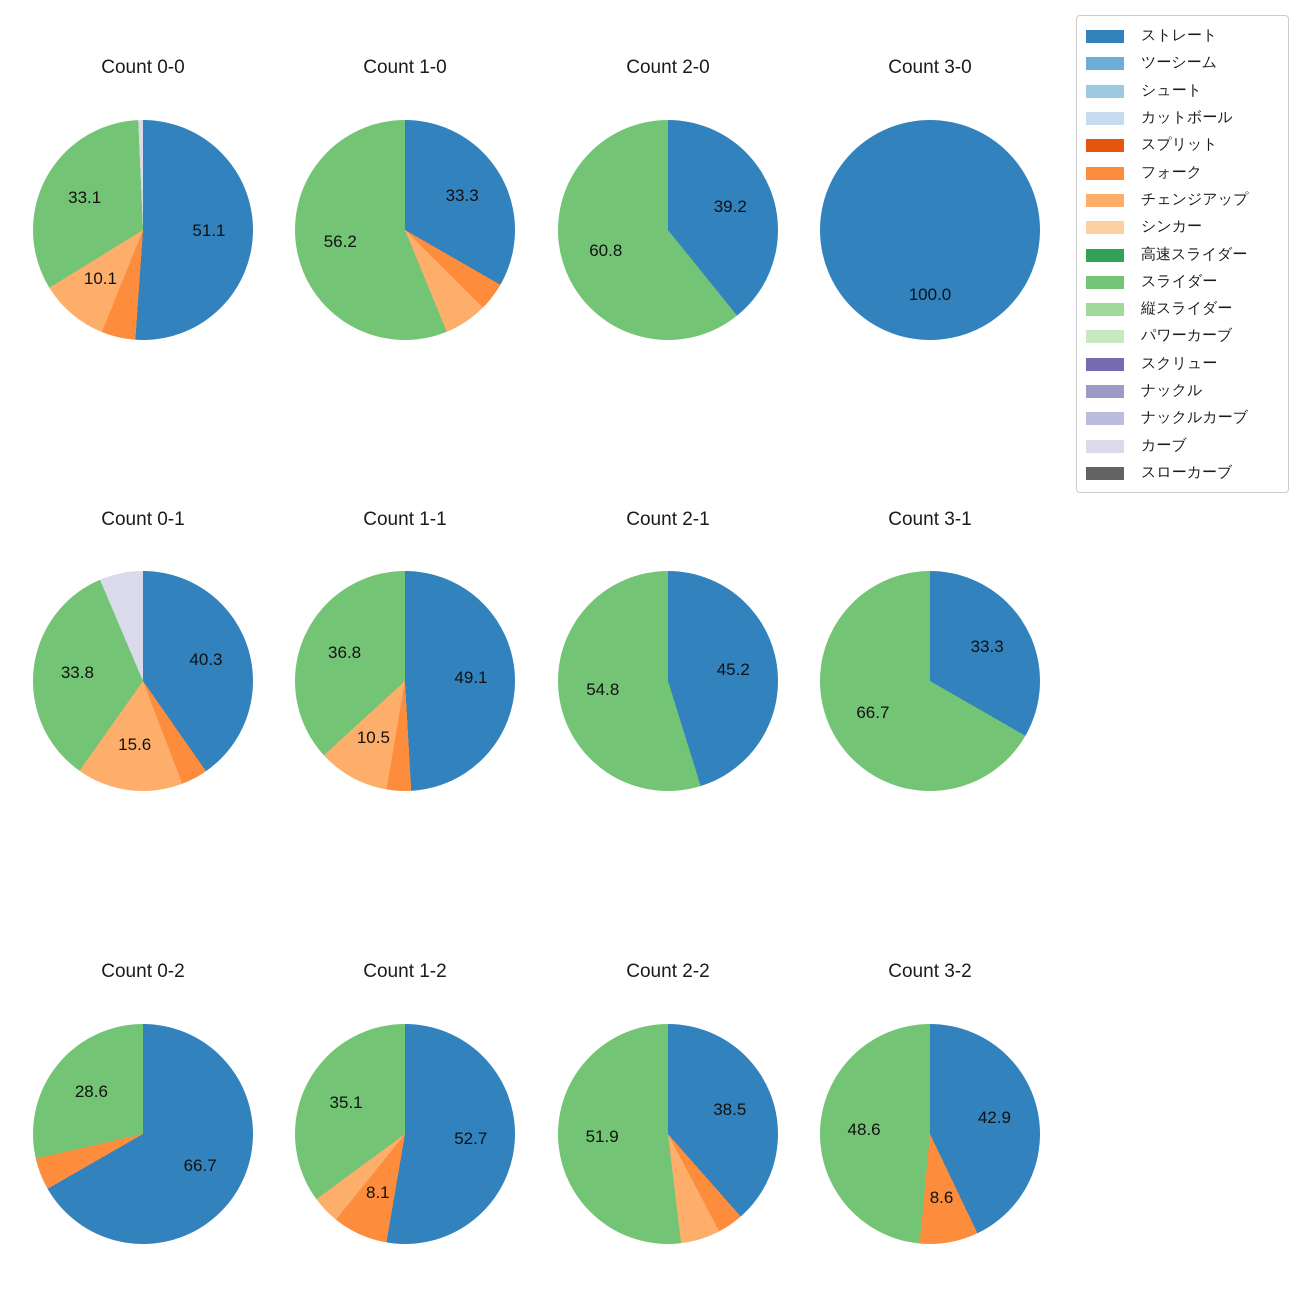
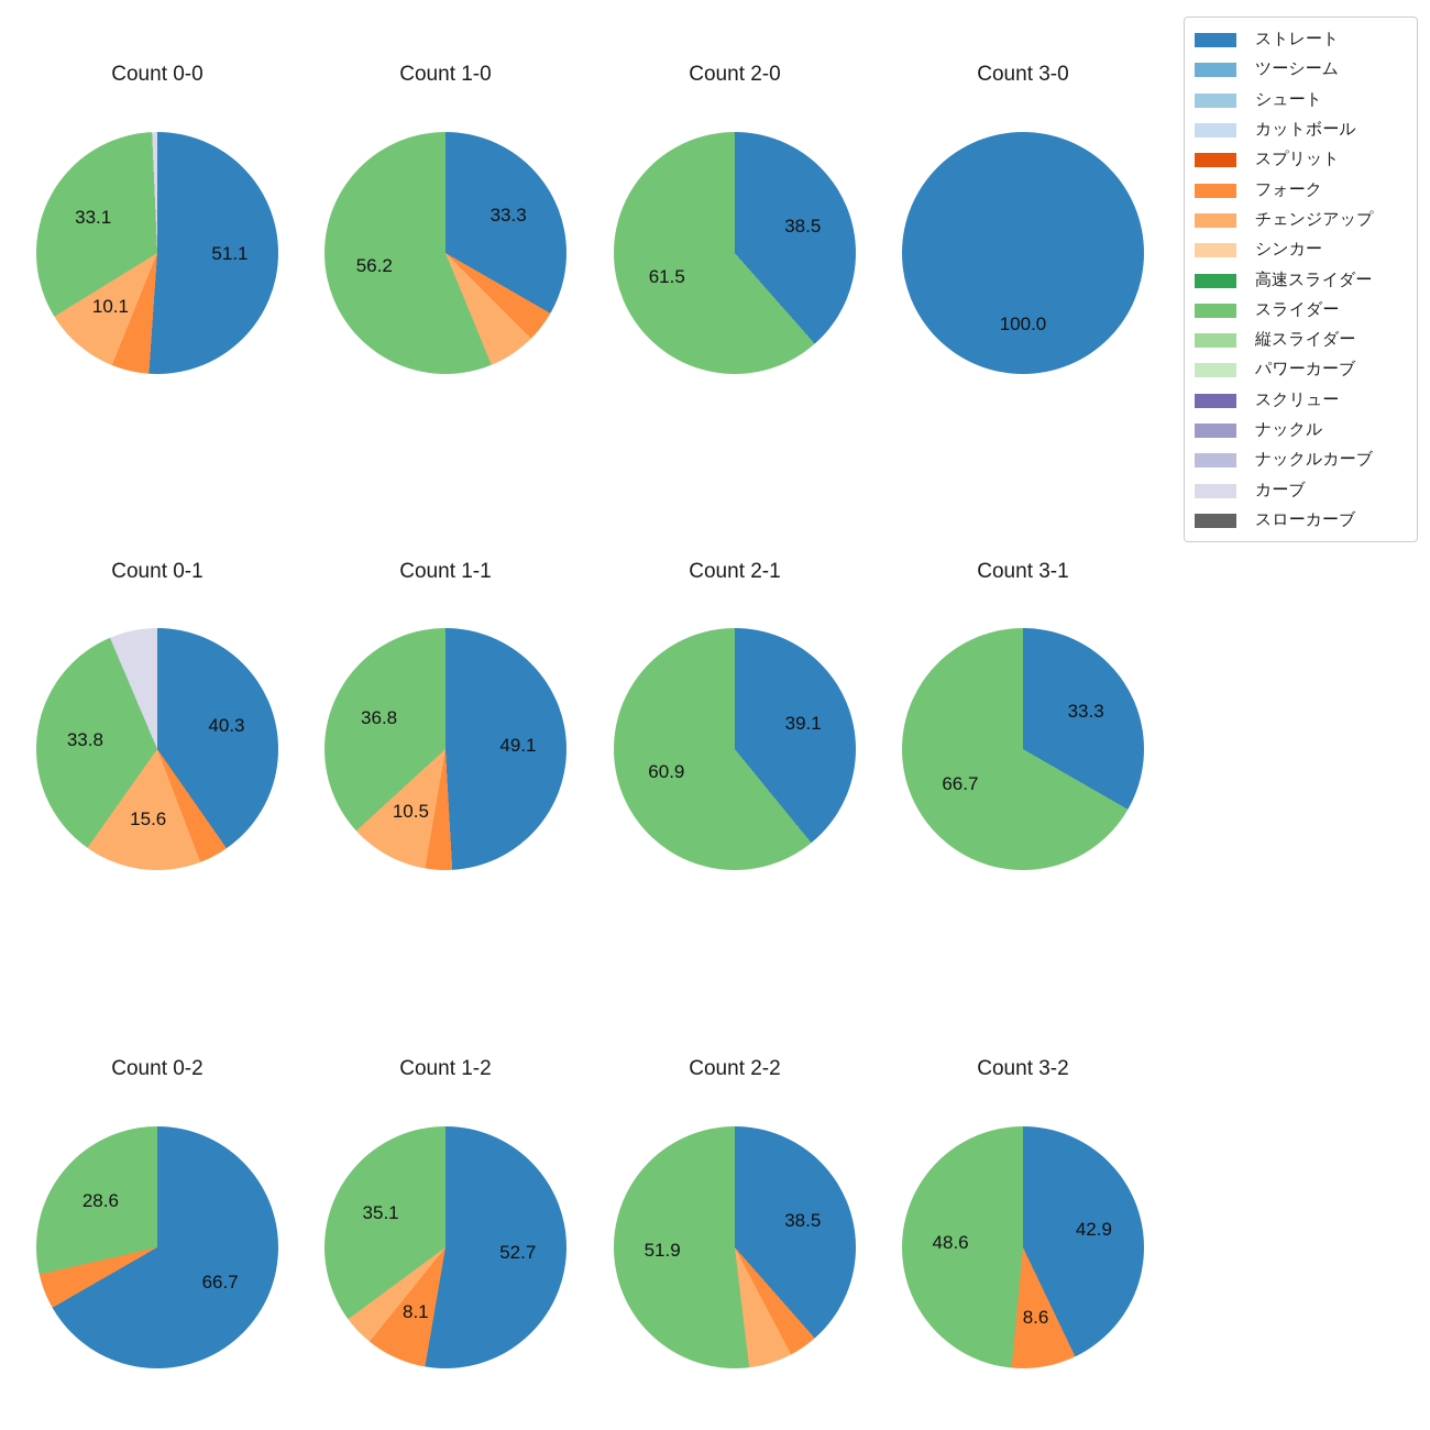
Count 2-0/ストレート: 39.2 -> 38.5
Count 2-0/スライダー: 60.8 -> 61.5
Count 2-1/ストレート: 45.2 -> 39.1
Count 2-1/スライダー: 54.8 -> 60.9
